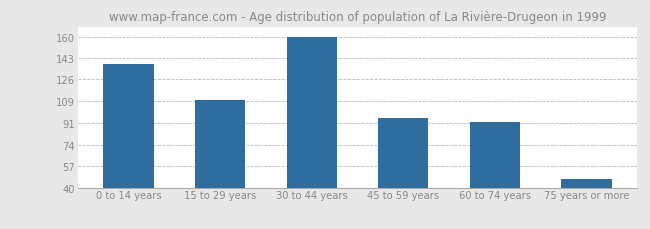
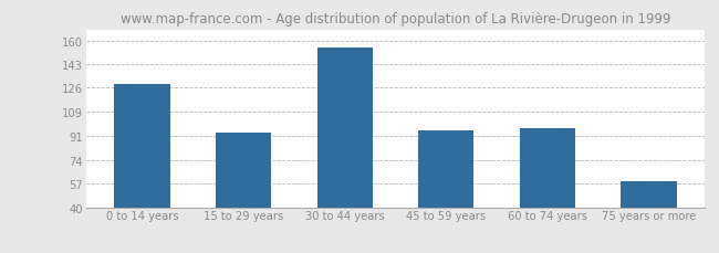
0 to 14 years: 138 -> 129
15 to 29 years: 110 -> 94
30 to 44 years: 160 -> 155
60 to 74 years: 92 -> 97
75 years or more: 47 -> 59
